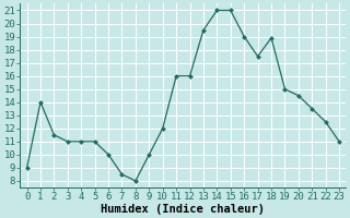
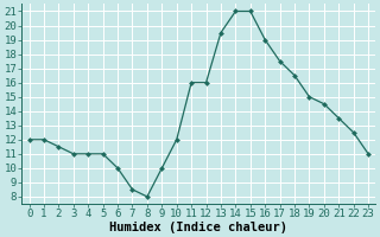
0: 9.0 -> 12.0
1: 14.0 -> 12.0
18: 18.9 -> 16.5
